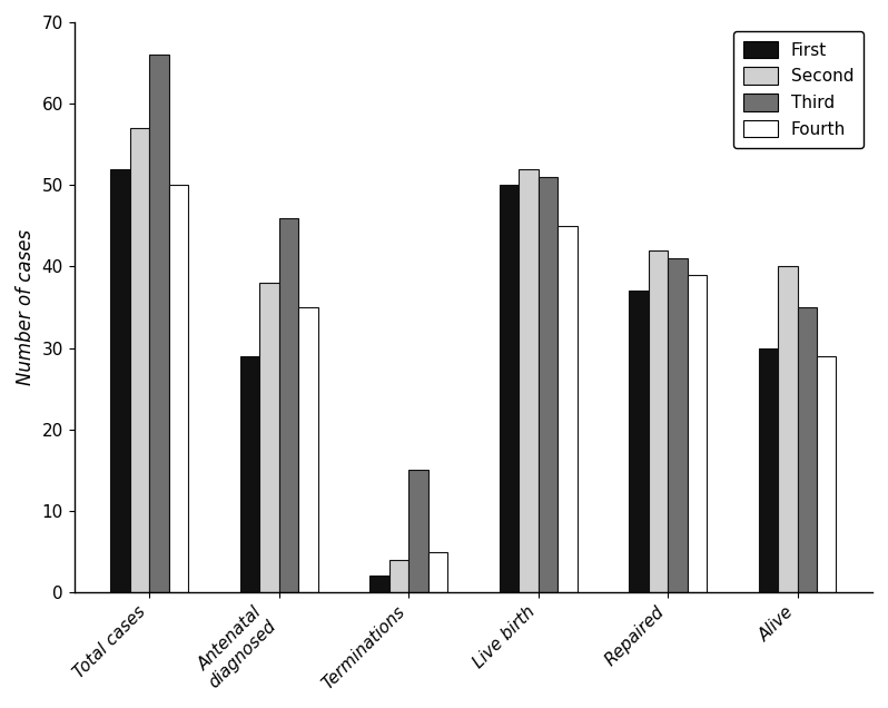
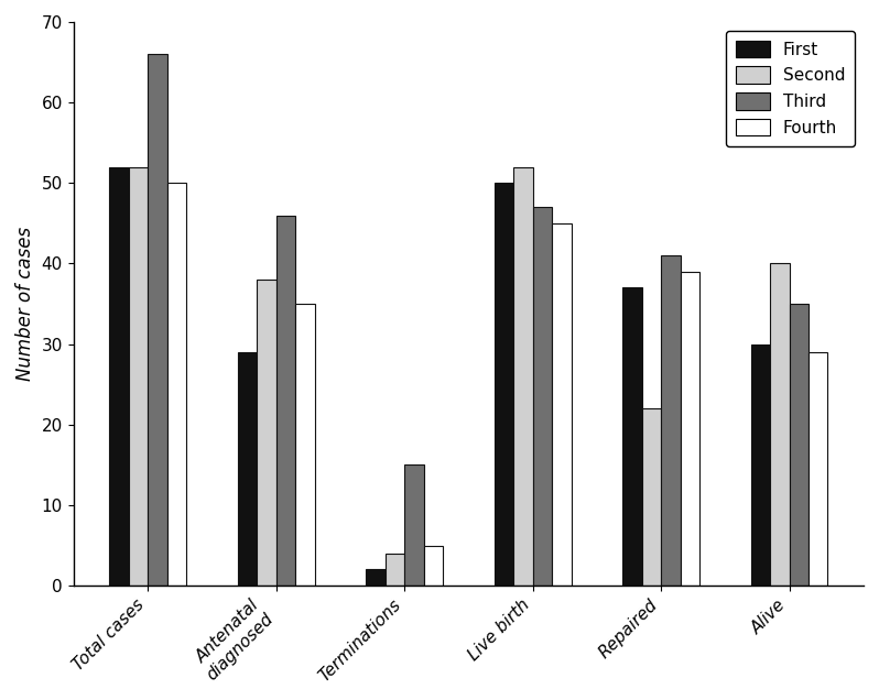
Second/Total cases: 57 -> 52
Third/Live birth: 51 -> 47
Second/Repaired: 42 -> 22
